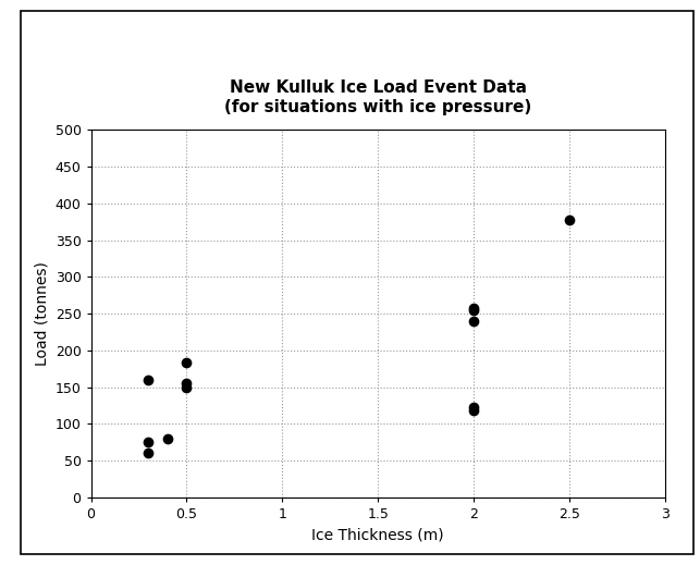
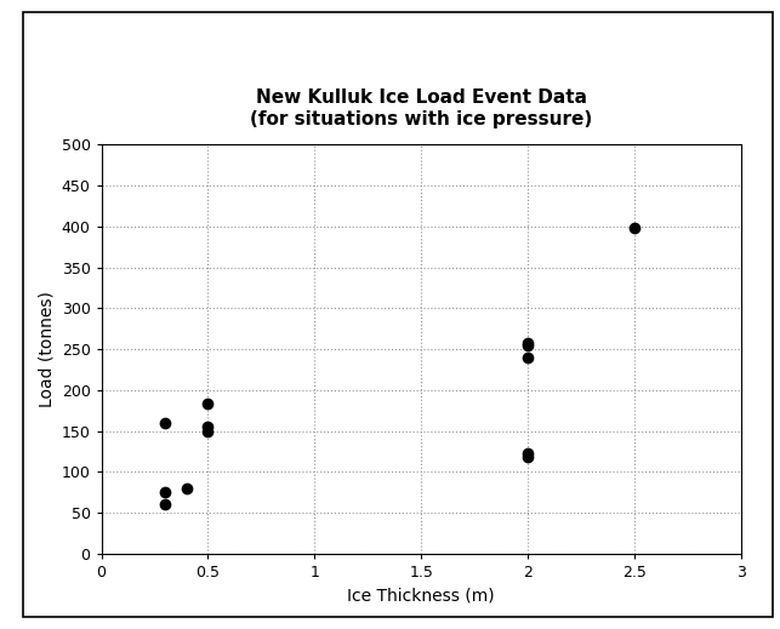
2.5: 378 -> 398
